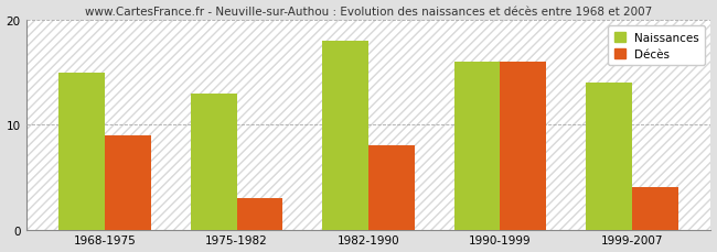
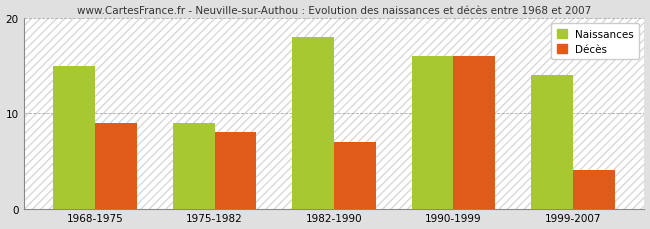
Naissances/1975-1982: 13 -> 9
Décès/1975-1982: 3 -> 8
Décès/1982-1990: 8 -> 7
